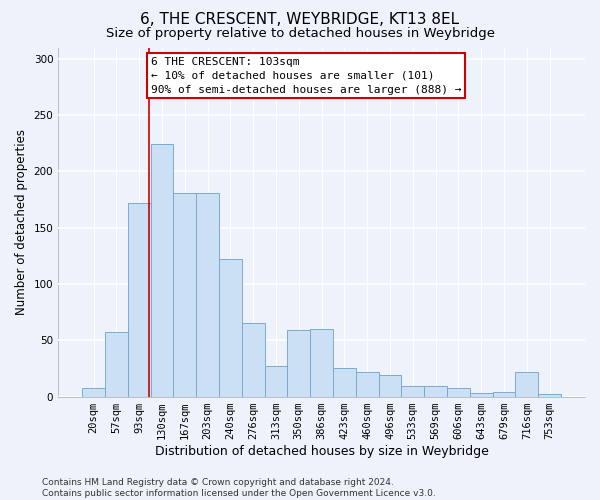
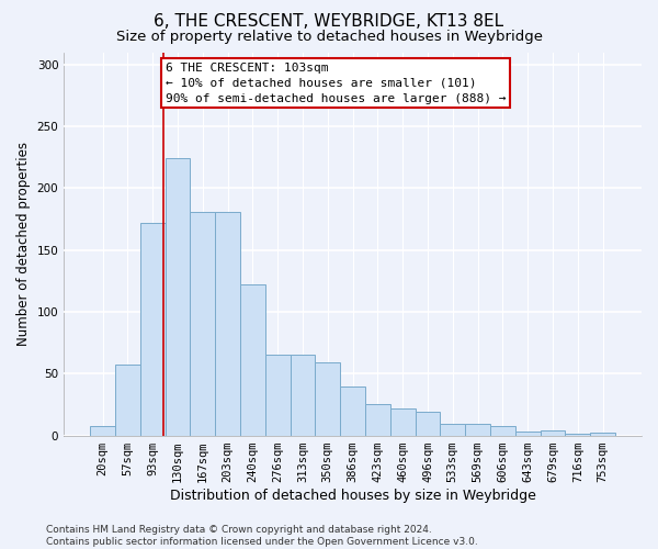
313sqm: 27 -> 65
386sqm: 60 -> 40
716sqm: 22 -> 1
